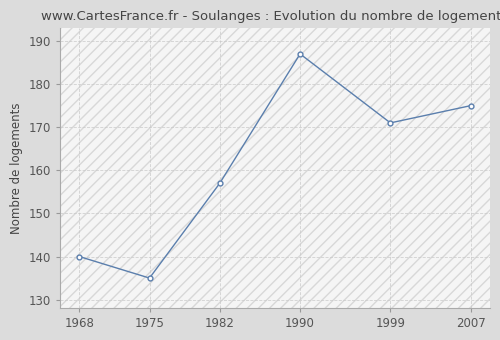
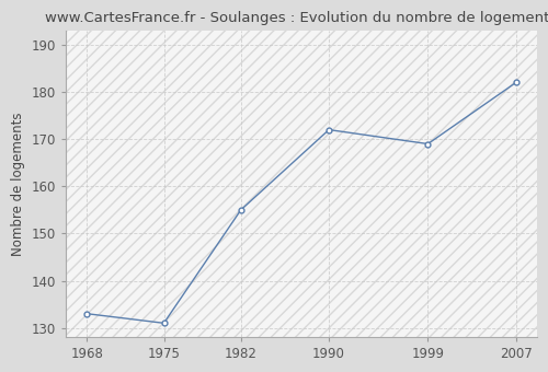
1968: 140 -> 133
1975: 135 -> 131
1982: 157 -> 155
1990: 187 -> 172
1999: 171 -> 169
2007: 175 -> 182
